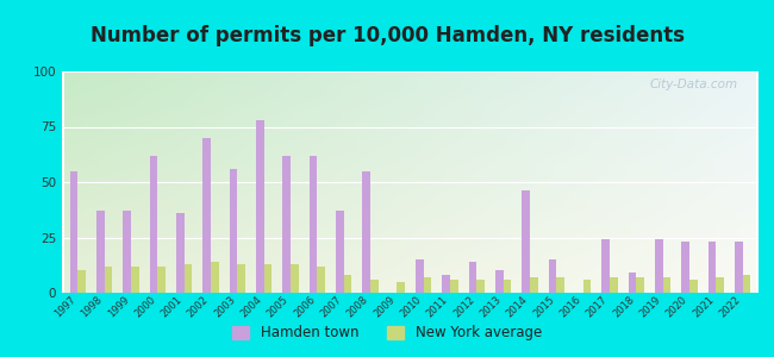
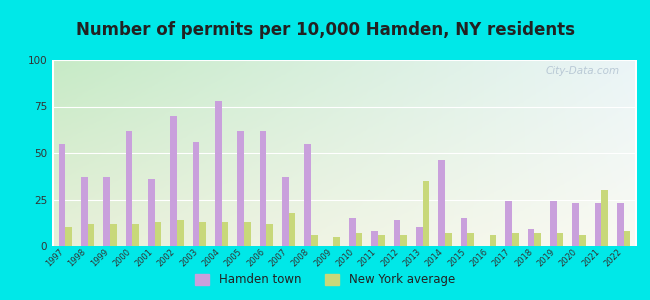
New York average/2007: 8 -> 18
New York average/2013: 6 -> 35
New York average/2021: 7 -> 30
